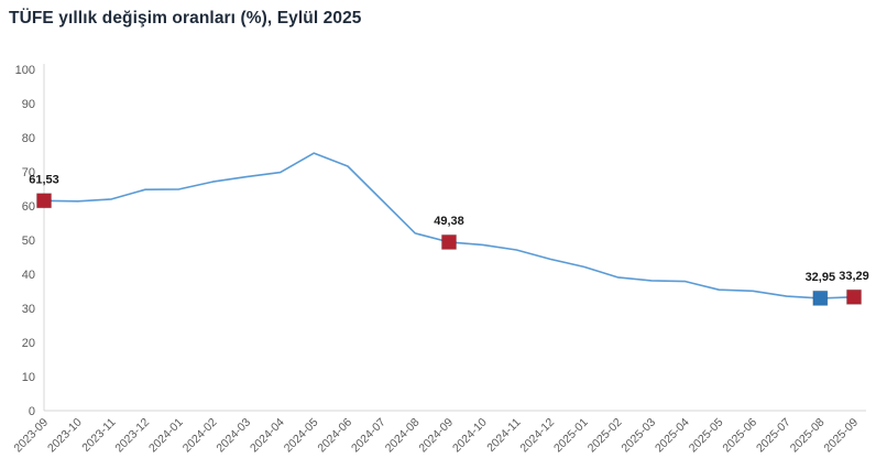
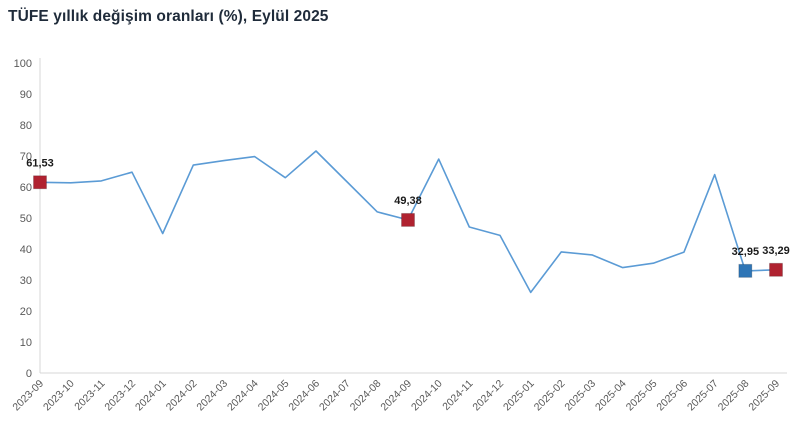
2024-01: 65 -> 45
2024-05: 75 -> 63
2024-10: 49 -> 69
2025-01: 42 -> 26
2025-04: 38 -> 34
2025-06: 35 -> 39
2025-07: 34 -> 64
